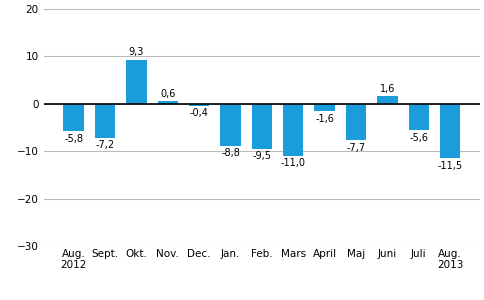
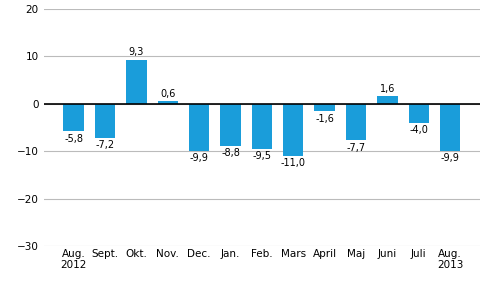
Dec.: -0,4 -> -9,9
Juli: -5,6 -> -4,0
Aug. 2013: -11,5 -> -9,9
